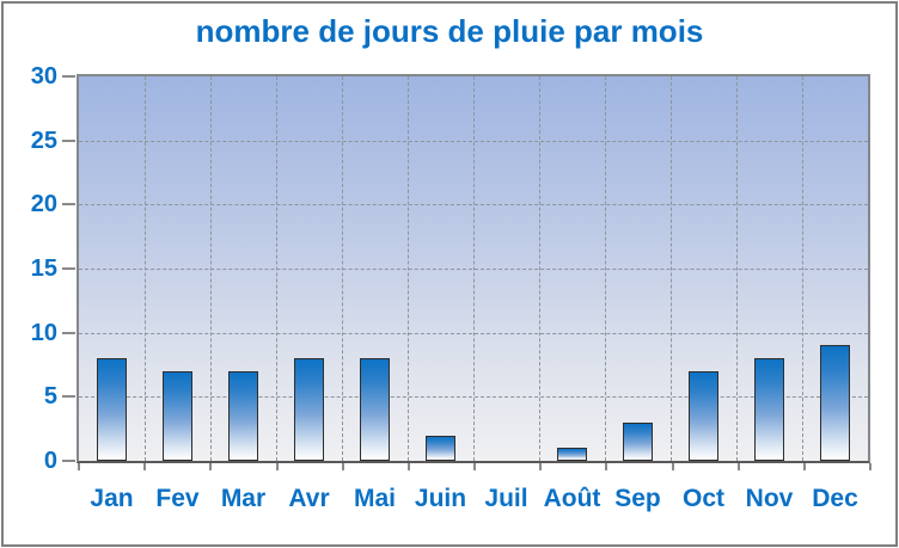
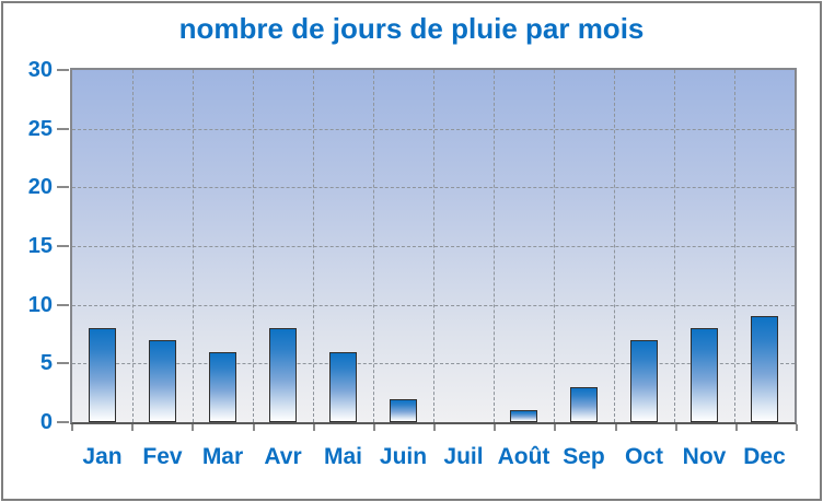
Mar: 7 -> 6
Mai: 8 -> 6
